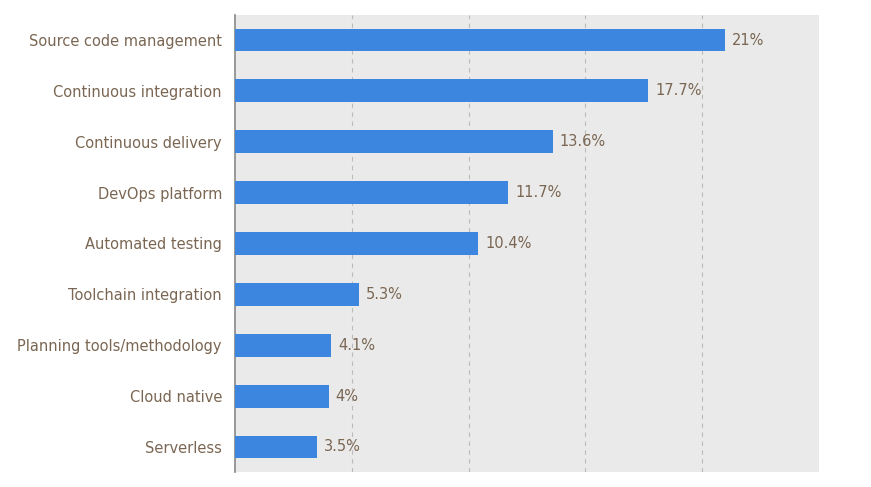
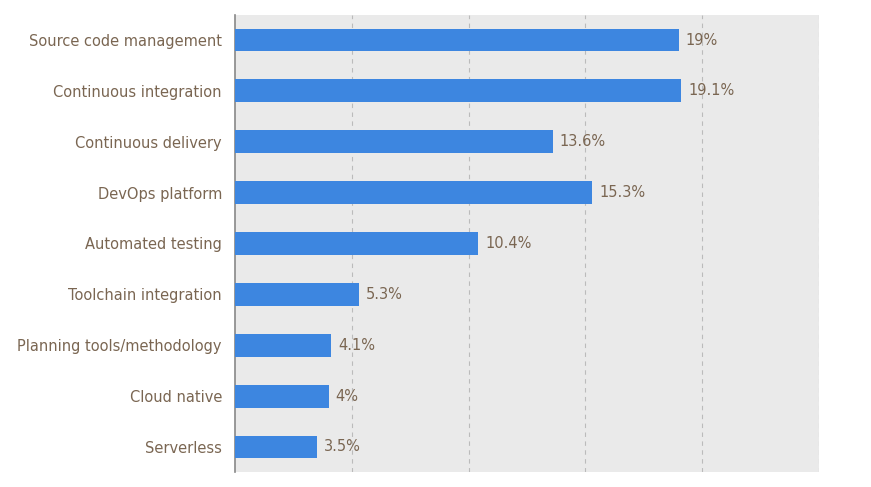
Source code management: 21% -> 19%
Continuous integration: 17.7% -> 19.1%
DevOps platform: 11.7% -> 15.3%
